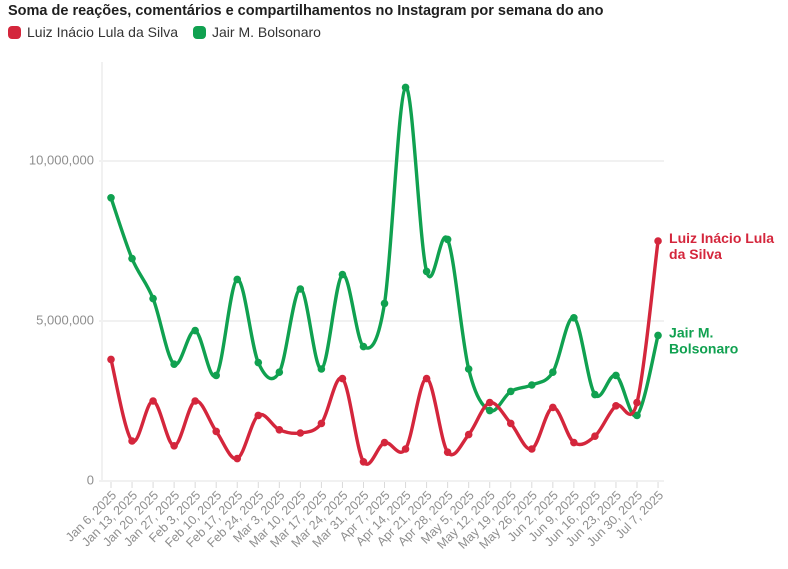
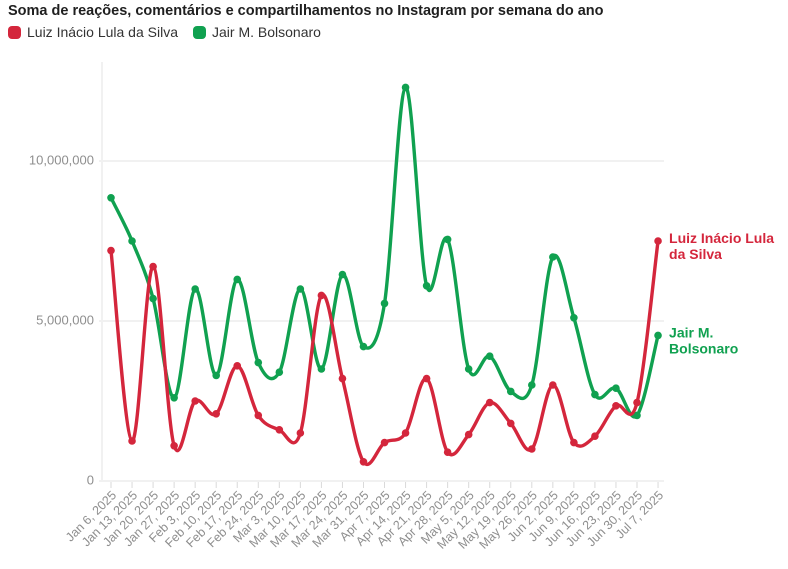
Luiz Inácio Lula da Silva/Jan 6, 2025: 3800000 -> 7200000
Jair M. Bolsonaro/Jan 13, 2025: 7000000 -> 7500000
Luiz Inácio Lula da Silva/Jan 20, 2025: 2500000 -> 6700000
Jair M. Bolsonaro/Jan 27, 2025: 3600000 -> 2600000
Jair M. Bolsonaro/Feb 3, 2025: 4700000 -> 6000000
Luiz Inácio Lula da Silva/Feb 10, 2025: 1600000 -> 2100000
Luiz Inácio Lula da Silva/Feb 17, 2025: 700000 -> 3600000
Luiz Inácio Lula da Silva/Mar 17, 2025: 1800000 -> 5800000
Luiz Inácio Lula da Silva/Apr 14, 2025: 1000000 -> 1500000
Jair M. Bolsonaro/Apr 21, 2025: 6600000 -> 6100000
Jair M. Bolsonaro/May 12, 2025: 2200000 -> 3900000
Luiz Inácio Lula da Silva/Jun 2, 2025: 2300000 -> 3000000
Jair M. Bolsonaro/Jun 2, 2025: 3400000 -> 7000000
Jair M. Bolsonaro/Jun 23, 2025: 3300000 -> 2900000
